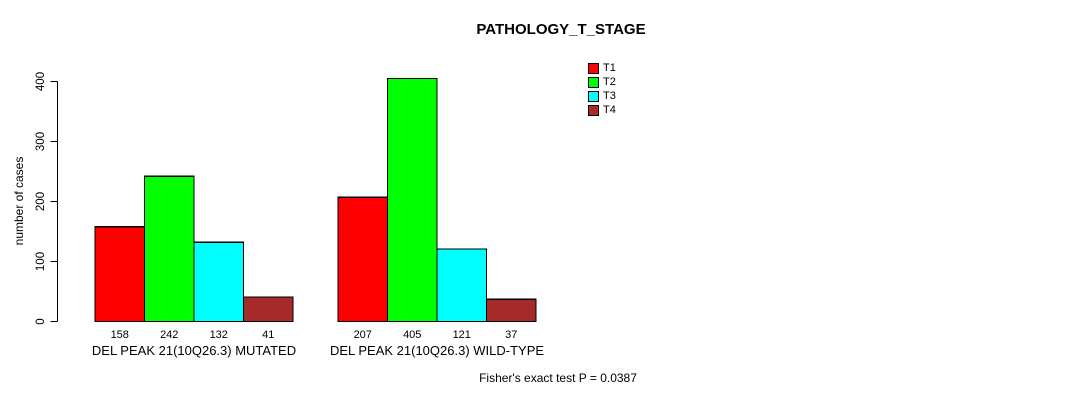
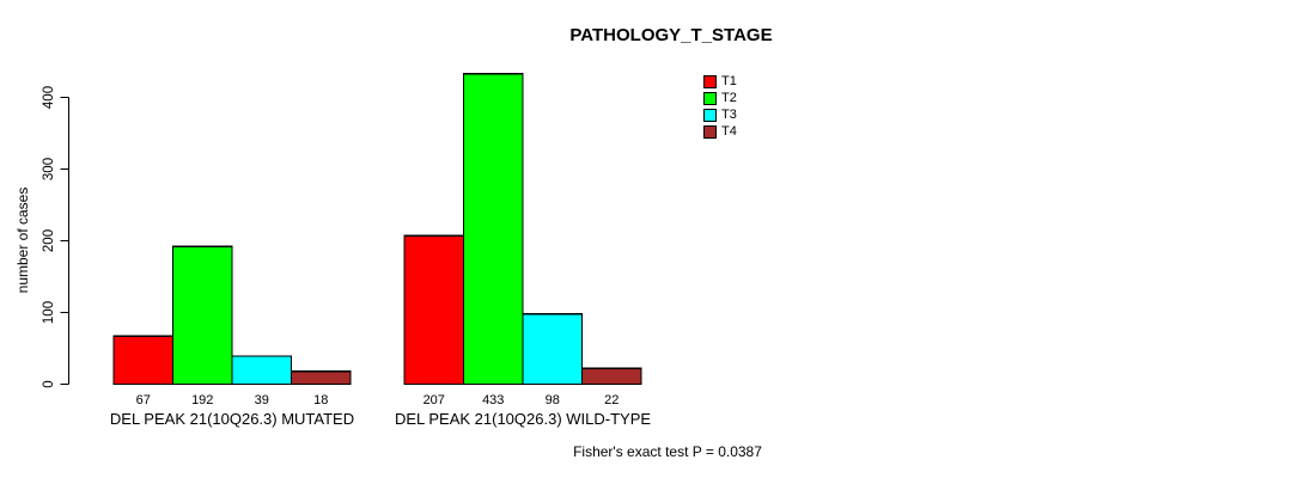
T1/DEL PEAK 21(10Q26.3) MUTATED: 158 -> 67
T2/DEL PEAK 21(10Q26.3) MUTATED: 242 -> 192
T3/DEL PEAK 21(10Q26.3) MUTATED: 132 -> 39
T4/DEL PEAK 21(10Q26.3) MUTATED: 41 -> 18
T2/DEL PEAK 21(10Q26.3) WILD-TYPE: 405 -> 433
T3/DEL PEAK 21(10Q26.3) WILD-TYPE: 121 -> 98
T4/DEL PEAK 21(10Q26.3) WILD-TYPE: 37 -> 22
